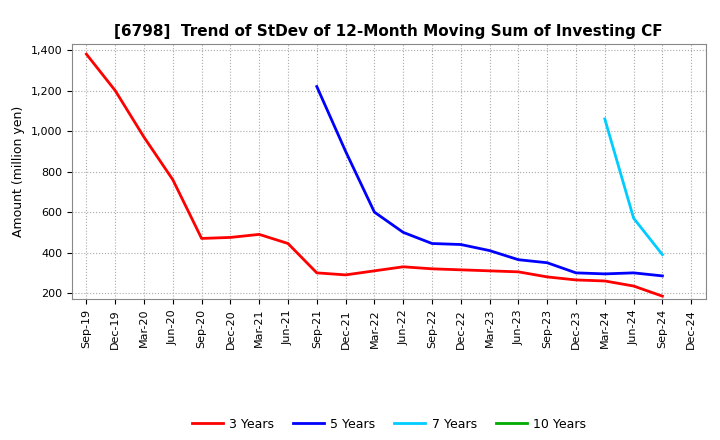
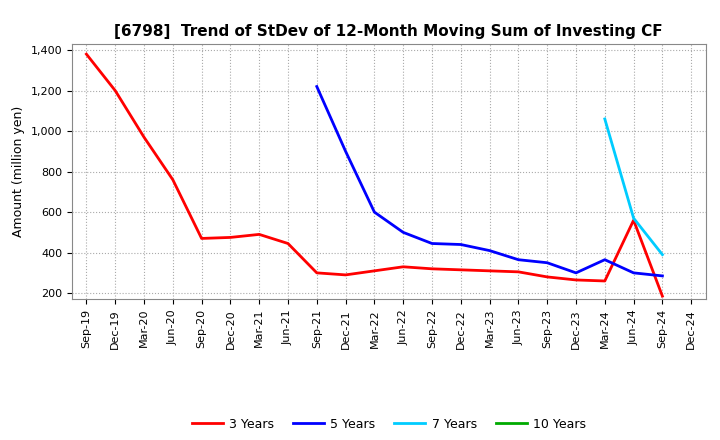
5 Years/Mar-24: 295 -> 365
3 Years/Jun-24: 235 -> 560
